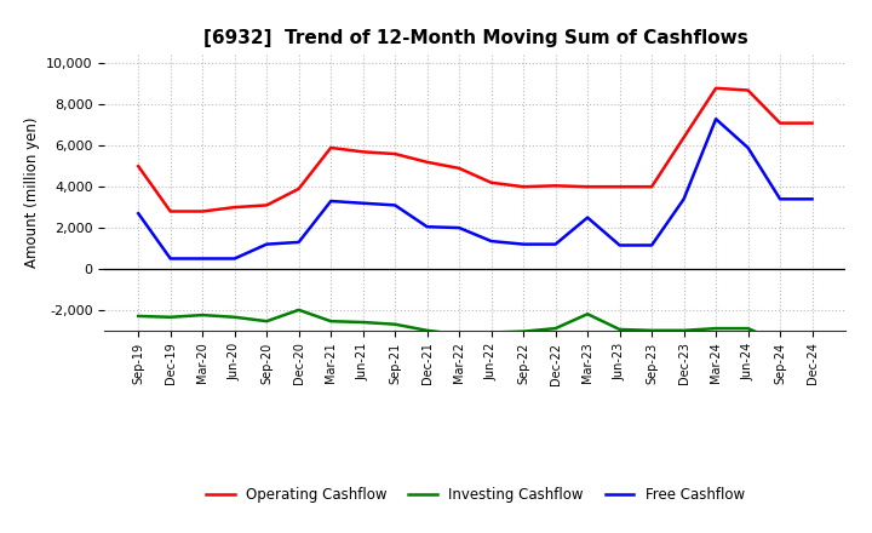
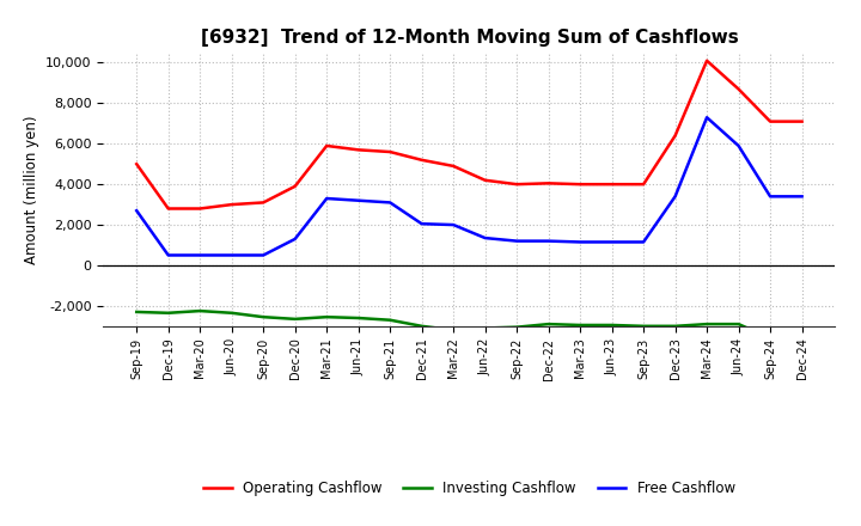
Free Cashflow/Sep-20: 1,200 -> 500
Investing Cashflow/Dec-20: -2,000 -> -2,600
Investing Cashflow/Mar-23: -2,200 -> -3,000
Free Cashflow/Mar-23: 2,500 -> 1,200
Operating Cashflow/Mar-24: 8,800 -> 10,100
